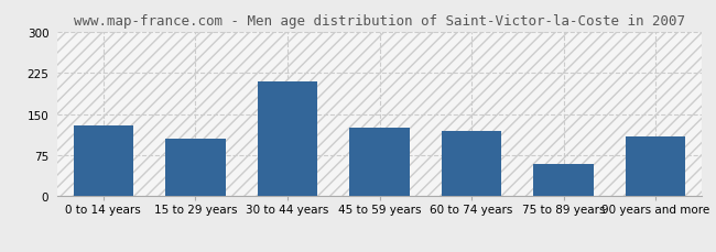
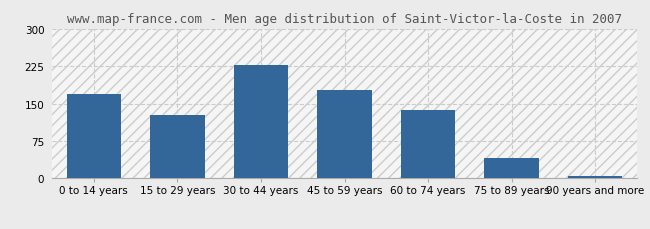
0 to 14 years: 130 -> 170
15 to 29 years: 105 -> 128
30 to 44 years: 210 -> 228
45 to 59 years: 125 -> 178
60 to 74 years: 120 -> 138
75 to 89 years: 60 -> 40
90 years and more: 110 -> 4
